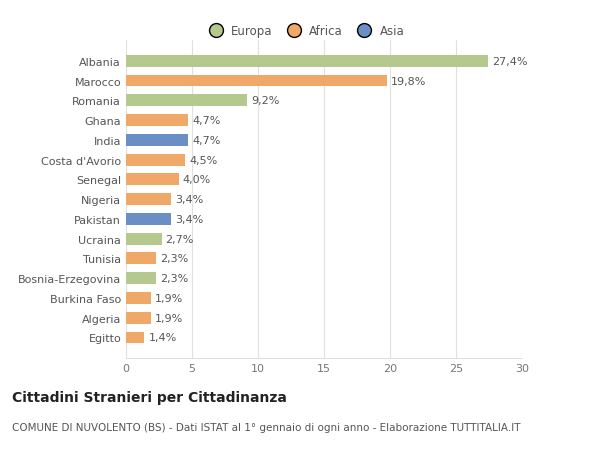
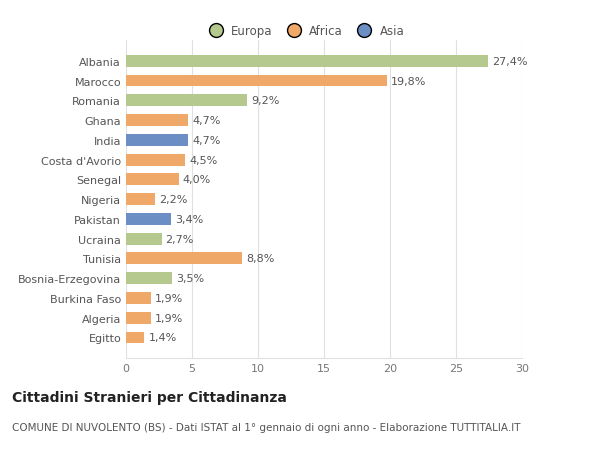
Nigeria: 3,4% -> 2,2%
Tunisia: 2,3% -> 8,8%
Bosnia-Erzegovina: 2,3% -> 3,5%
